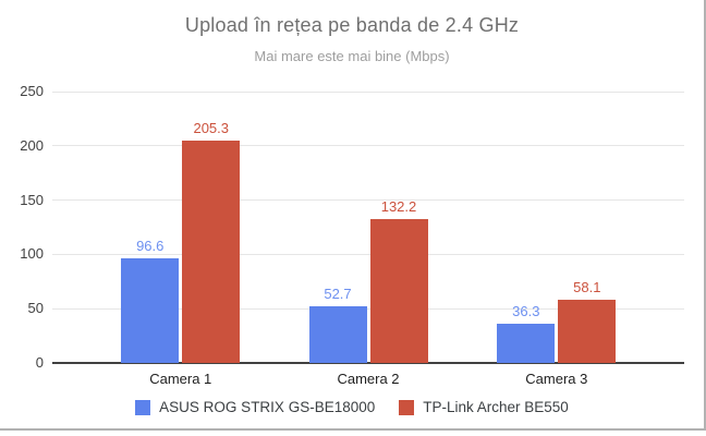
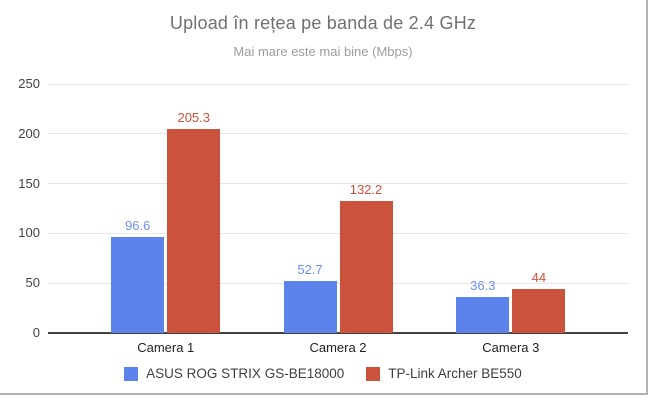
TP-Link Archer BE550/Camera 3: 58.1 -> 44
